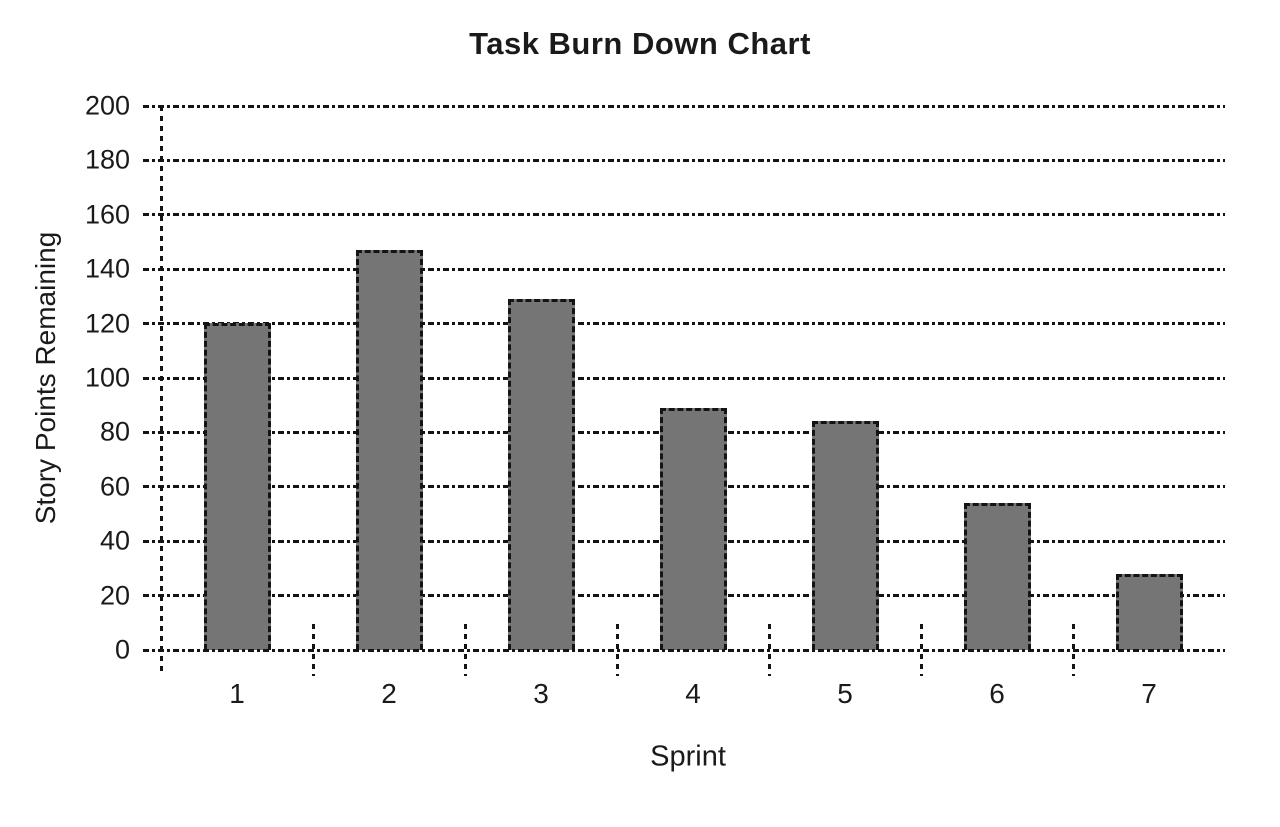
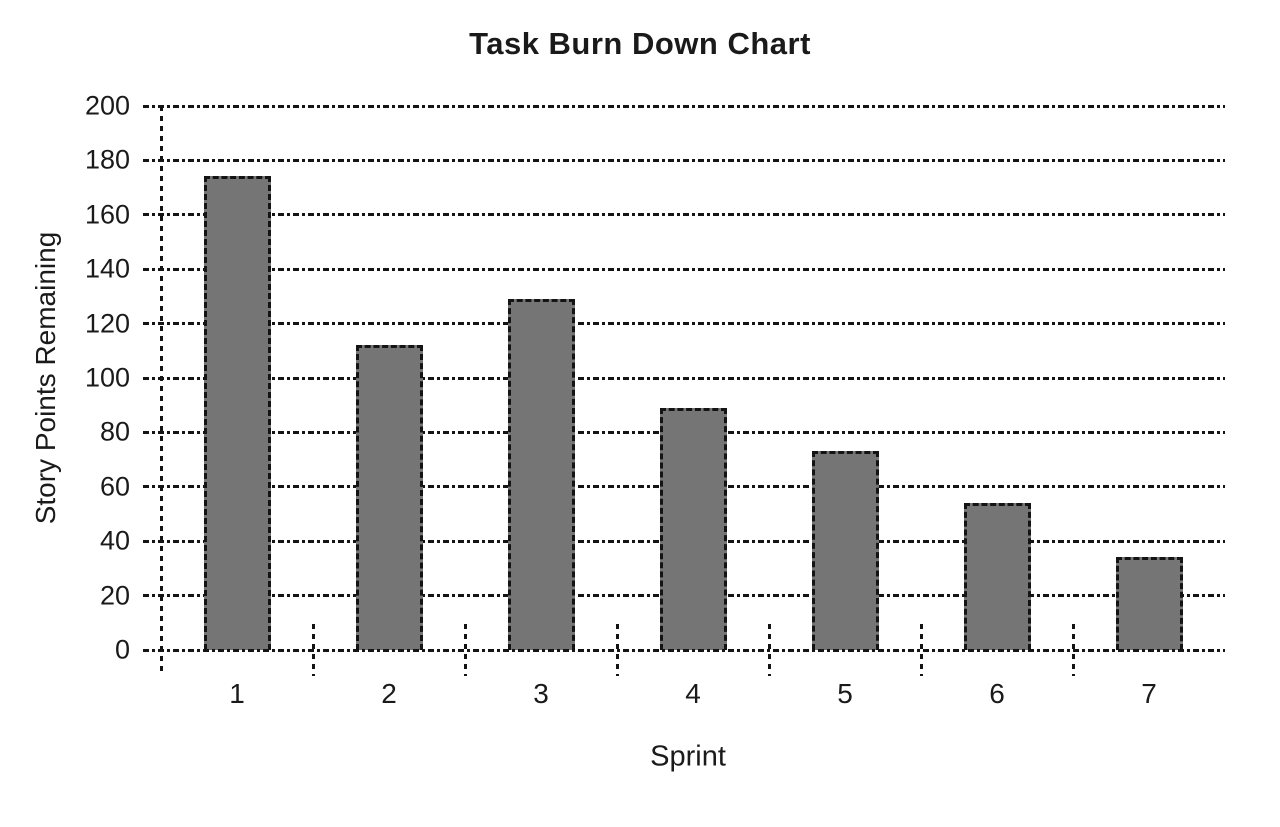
1: 119 -> 173
2: 146 -> 111
5: 83 -> 72
7: 27 -> 33
